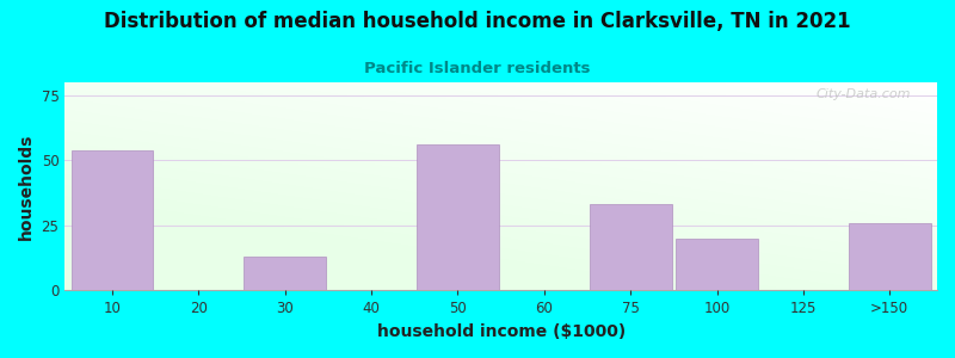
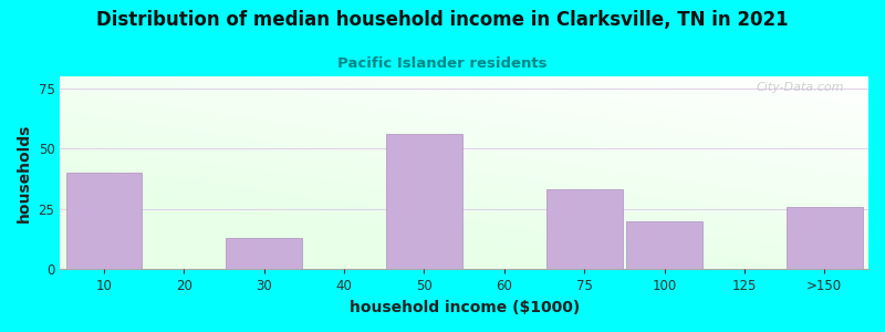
10: 54 -> 40
